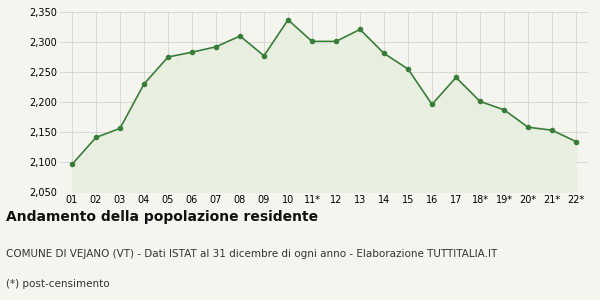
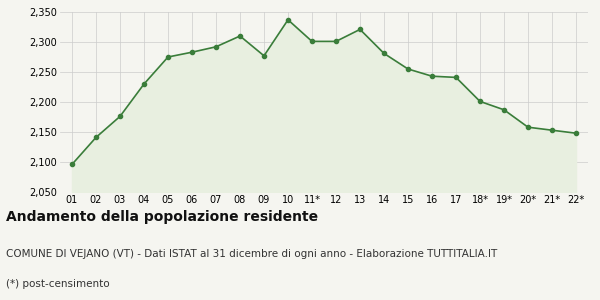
03: 2,156 -> 2,176
16: 2,196 -> 2,243
22*: 2,134 -> 2,148
